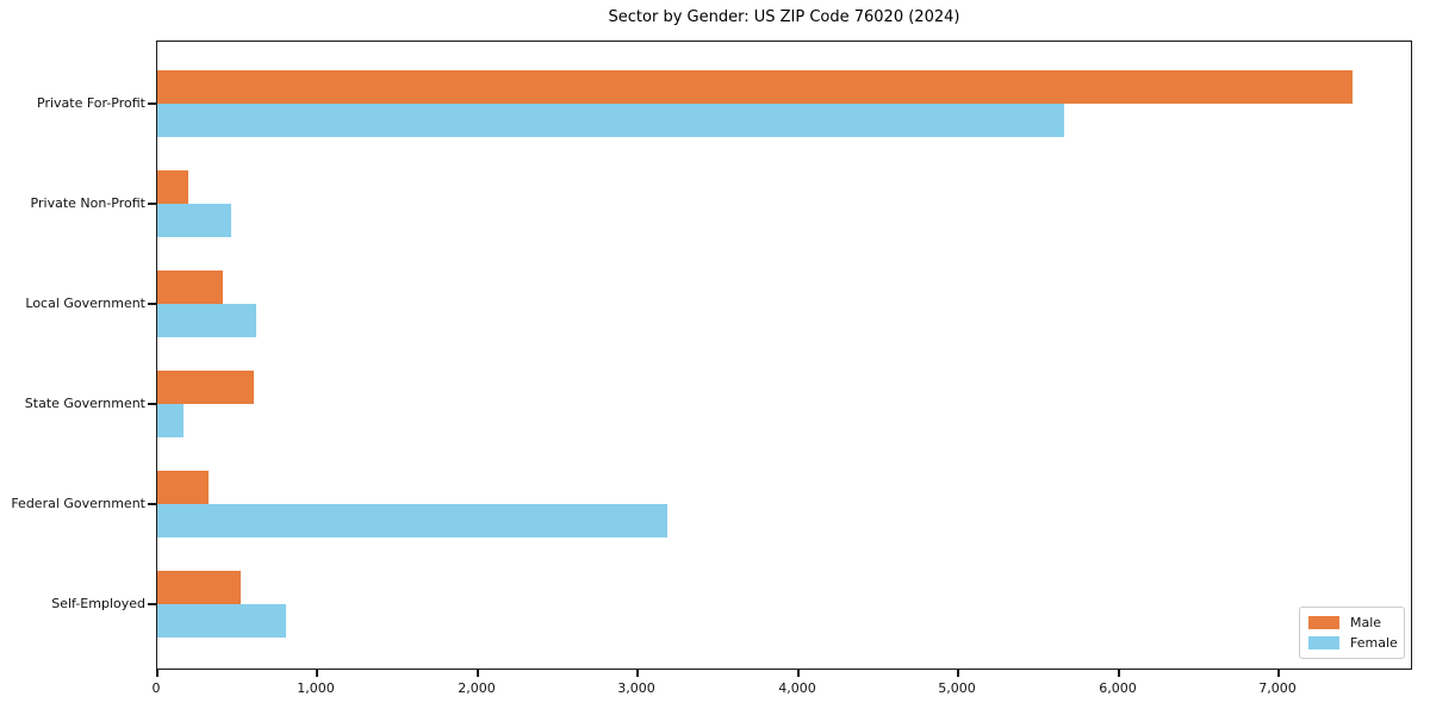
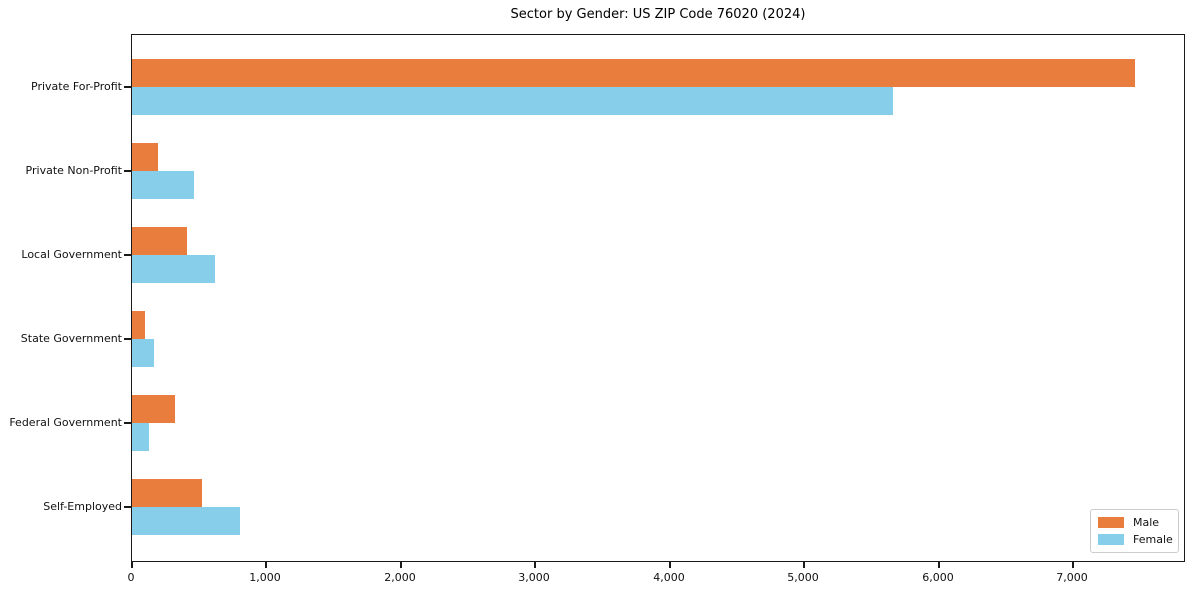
Male/State Government: 600 -> 100
Female/Federal Government: 3180 -> 120
